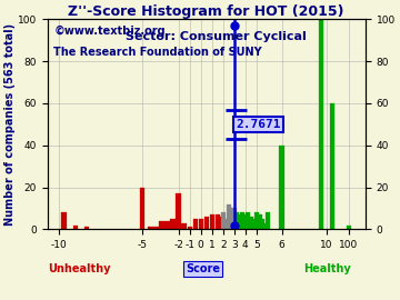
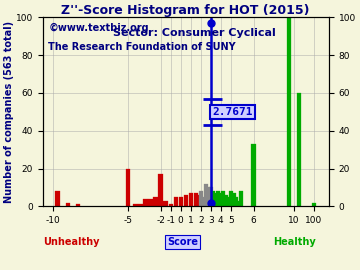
6: 40 -> 33
